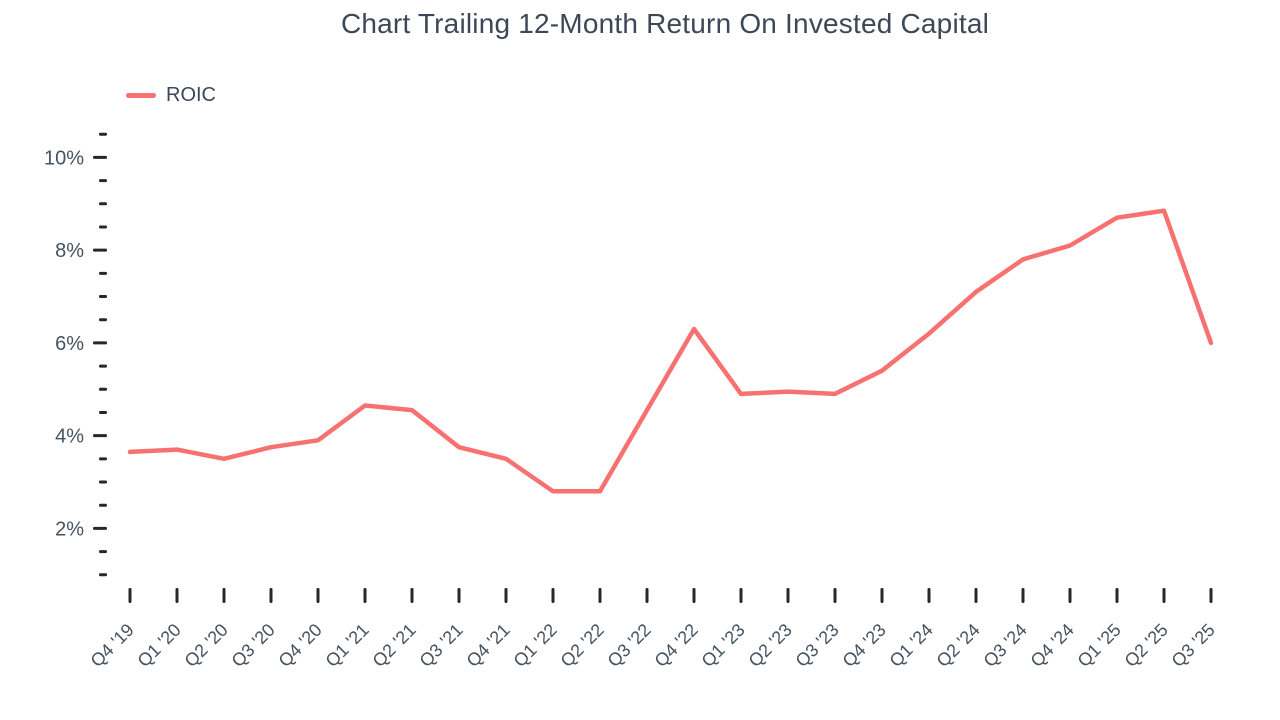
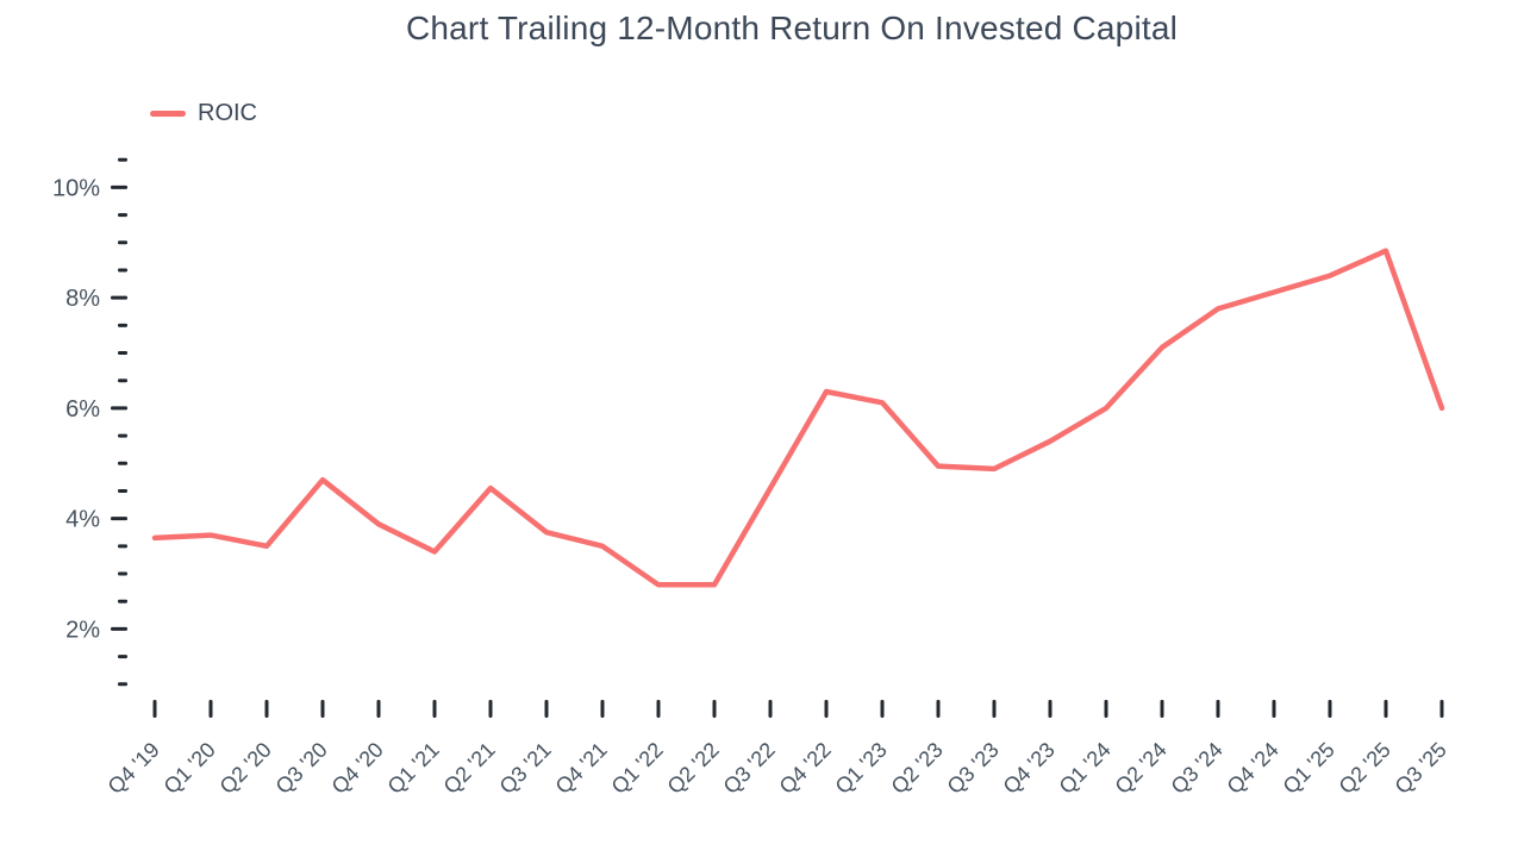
Q3 '20: 3.8% -> 4.7%
Q1 '21: 4.7% -> 3.4%
Q1 '23: 4.9% -> 6.1%
Q1 '24: 6.2% -> 6.0%
Q1 '25: 8.7% -> 8.4%
